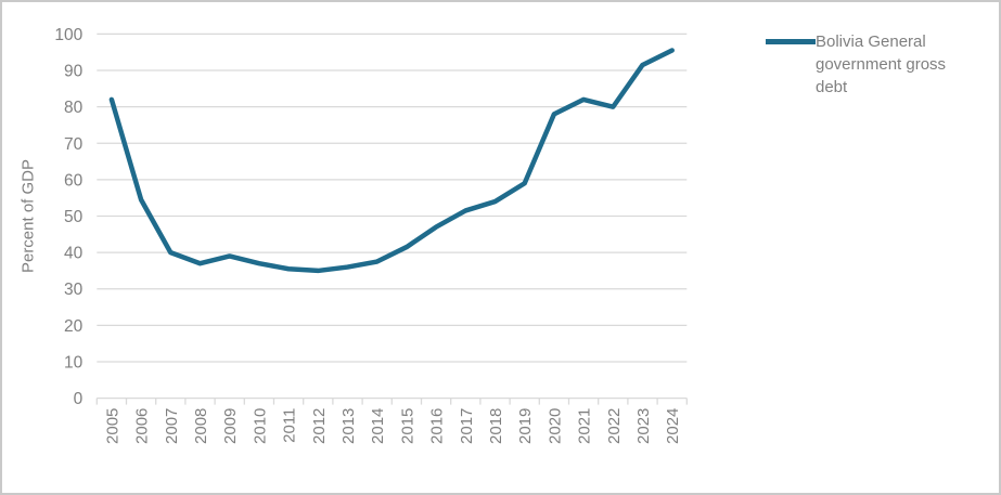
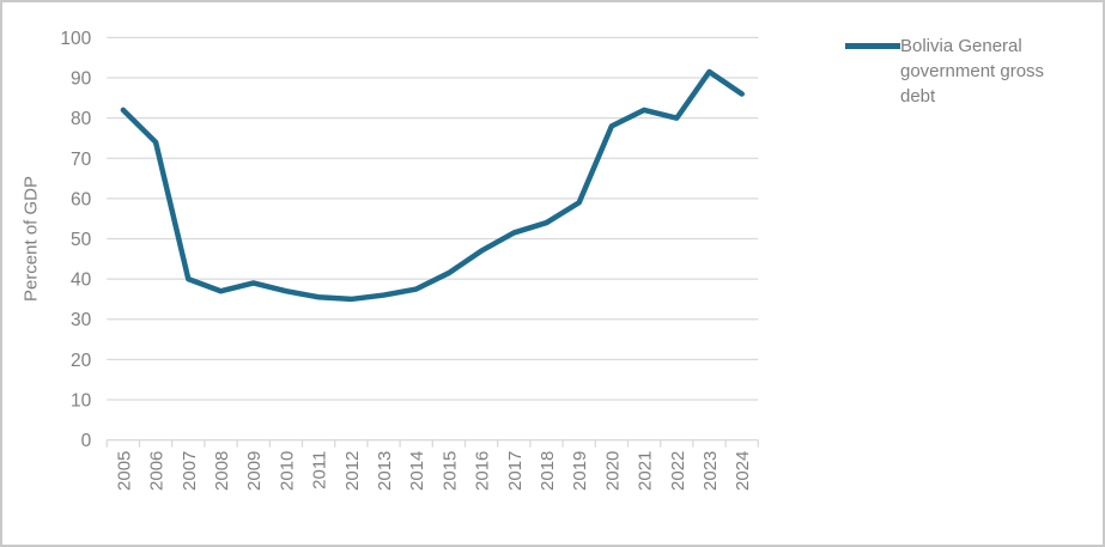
2006: 54 -> 74
2024: 96 -> 86
